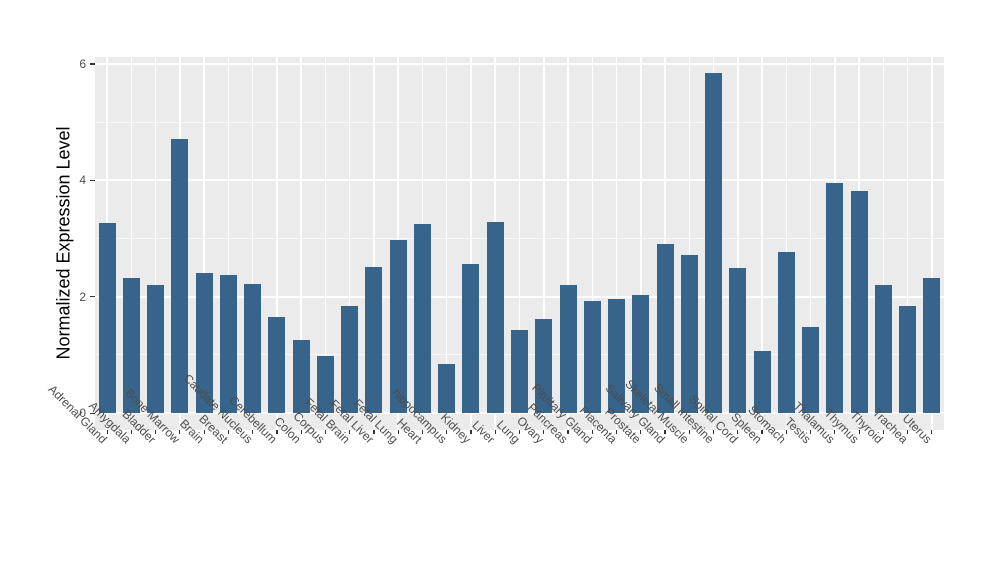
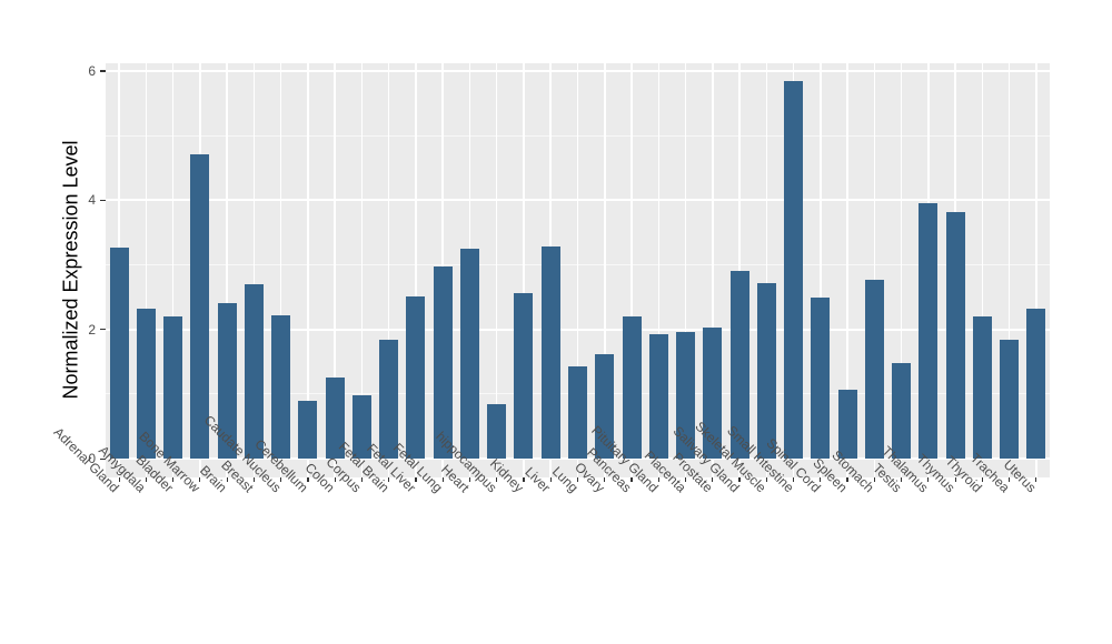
Breast: 2.4 -> 2.7
Cerebellum: 1.7 -> 0.9
